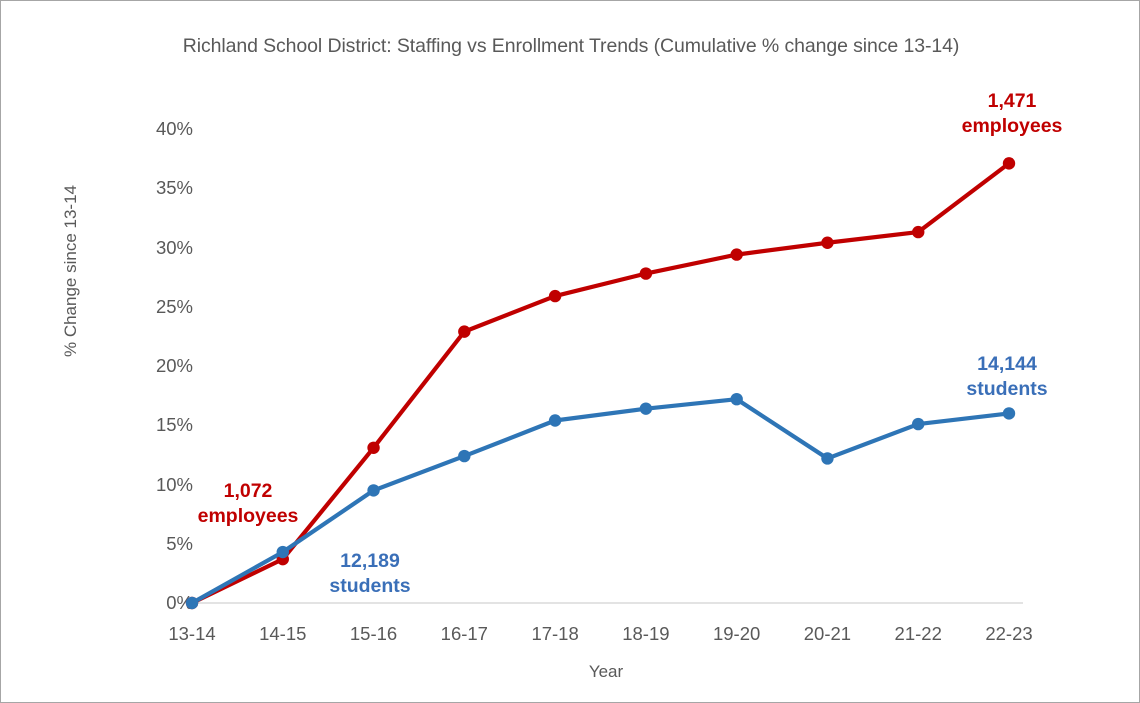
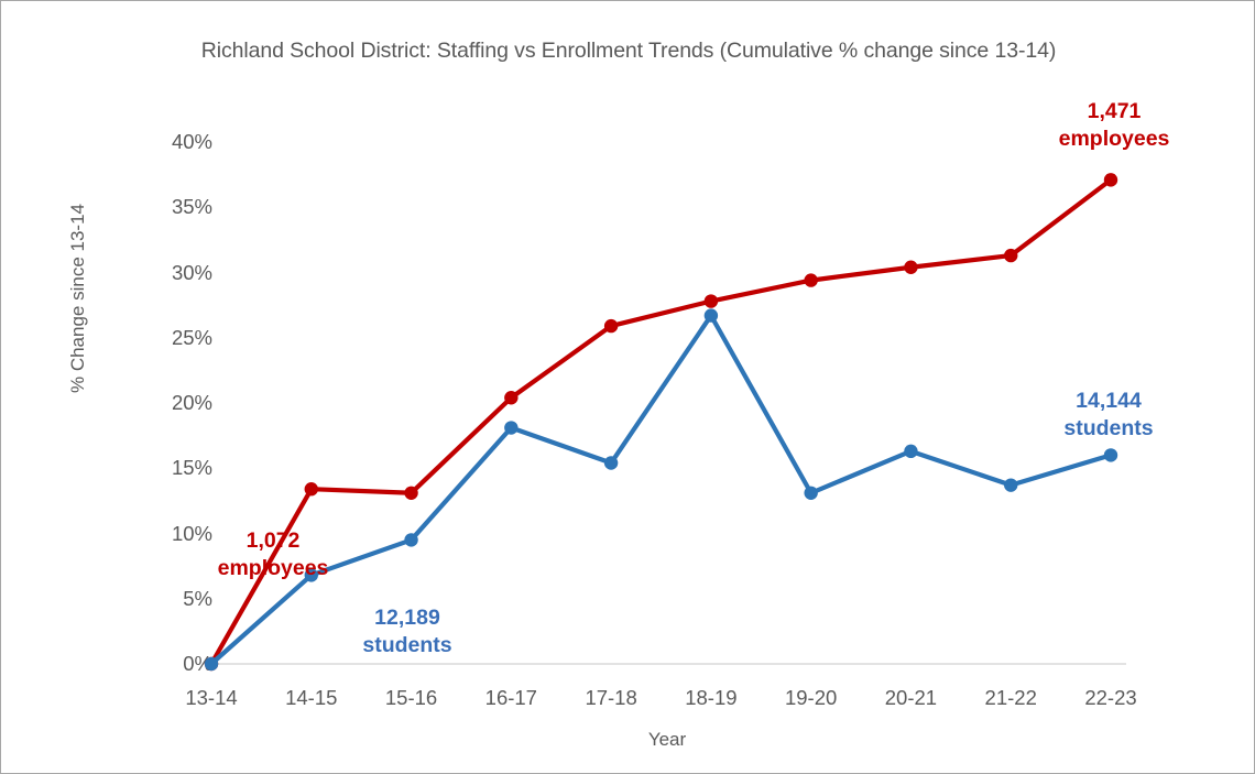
employees/14-15: 3.7% -> 13.4%
students/14-15: 4.3% -> 6.8%
employees/16-17: 22.9% -> 20.4%
students/16-17: 12.4% -> 18.1%
students/18-19: 16.4% -> 26.7%
students/19-20: 17.2% -> 13.1%
students/20-21: 12.2% -> 16.3%
students/21-22: 15.1% -> 13.7%
